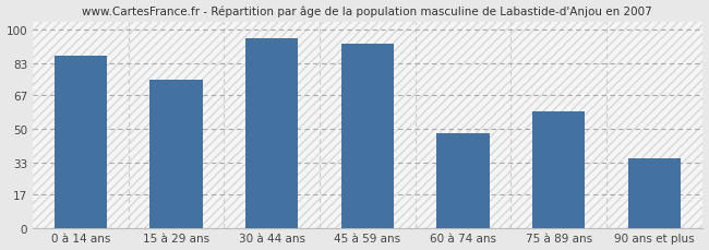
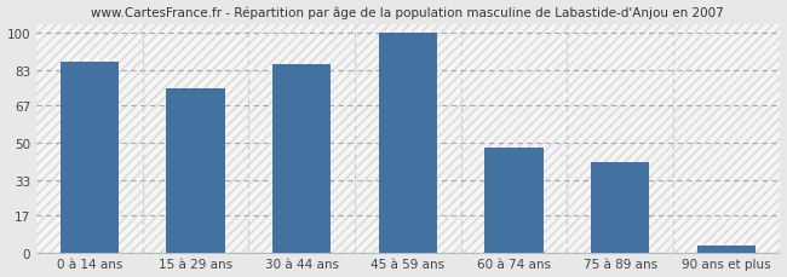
30 à 44 ans: 96 -> 86
45 à 59 ans: 93 -> 100
75 à 89 ans: 59 -> 41
90 ans et plus: 35 -> 3
